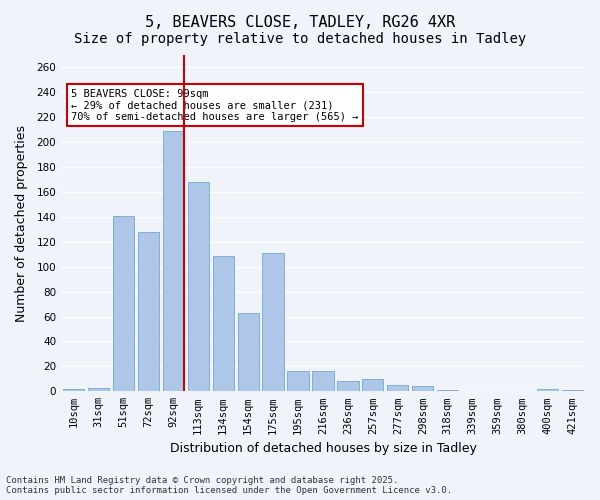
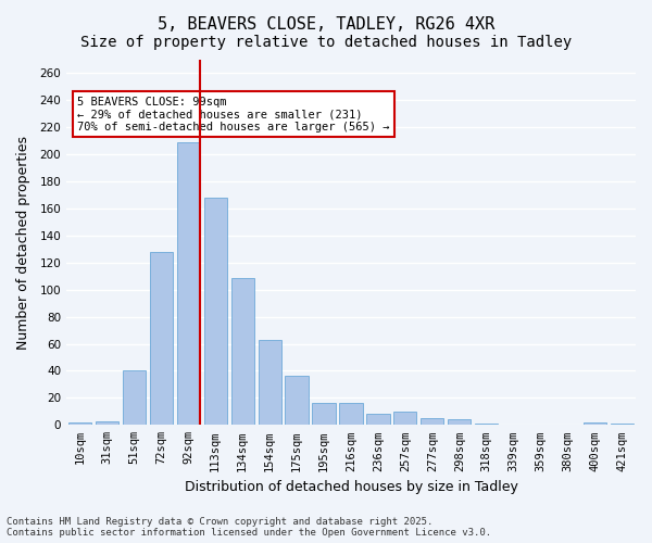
51sqm: 141 -> 40
175sqm: 111 -> 36
